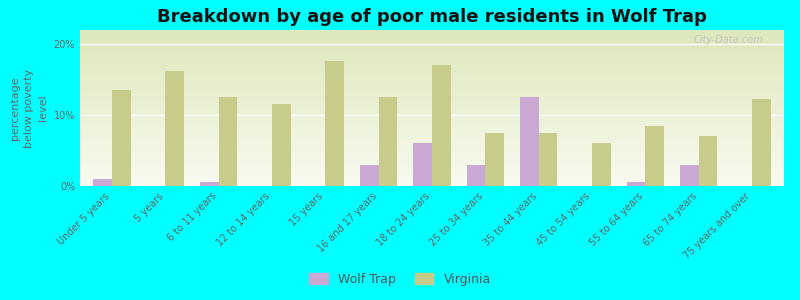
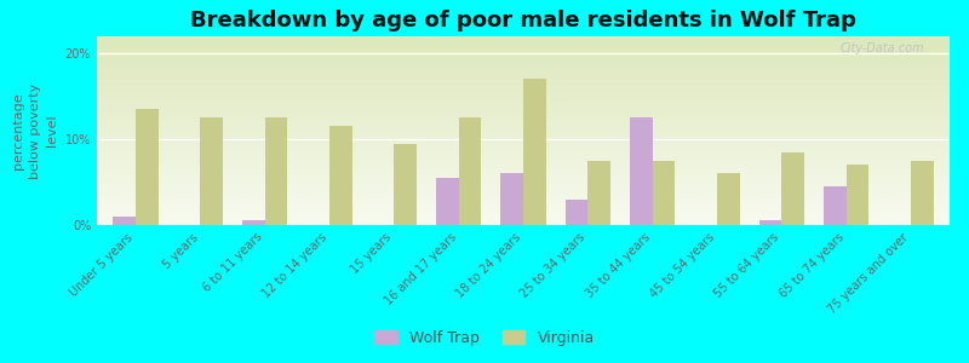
Virginia/5 years: 16.2% -> 12.5%
Virginia/15 years: 17.6% -> 9.5%
Wolf Trap/16 and 17 years: 3.0% -> 5.5%
Wolf Trap/65 to 74 years: 3.0% -> 4.5%
Virginia/75 years and over: 12.2% -> 7.5%
